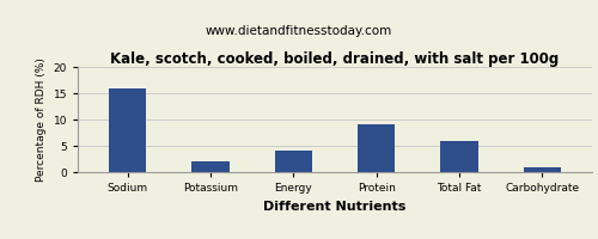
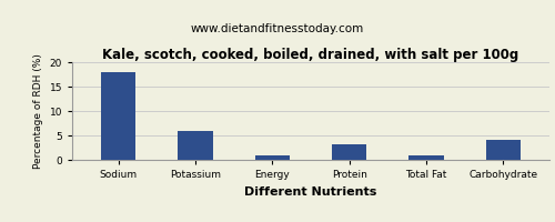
Sodium: 16.0 -> 18.0
Potassium: 2.0 -> 6.0
Energy: 4.0 -> 1.0
Protein: 9.0 -> 3.2
Total Fat: 6.0 -> 1.0
Carbohydrate: 1.0 -> 4.0
